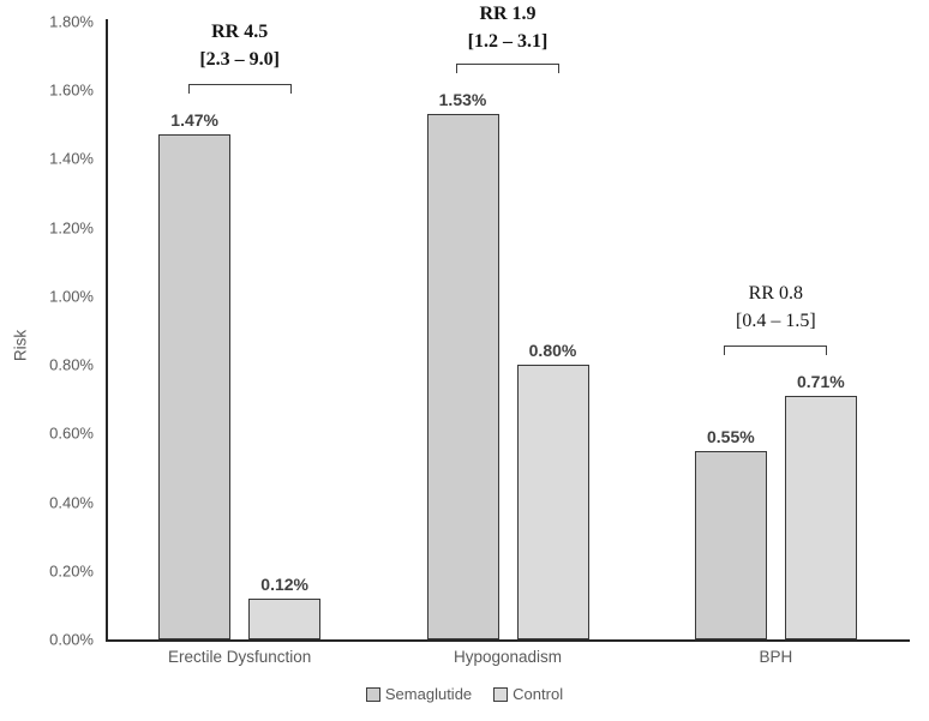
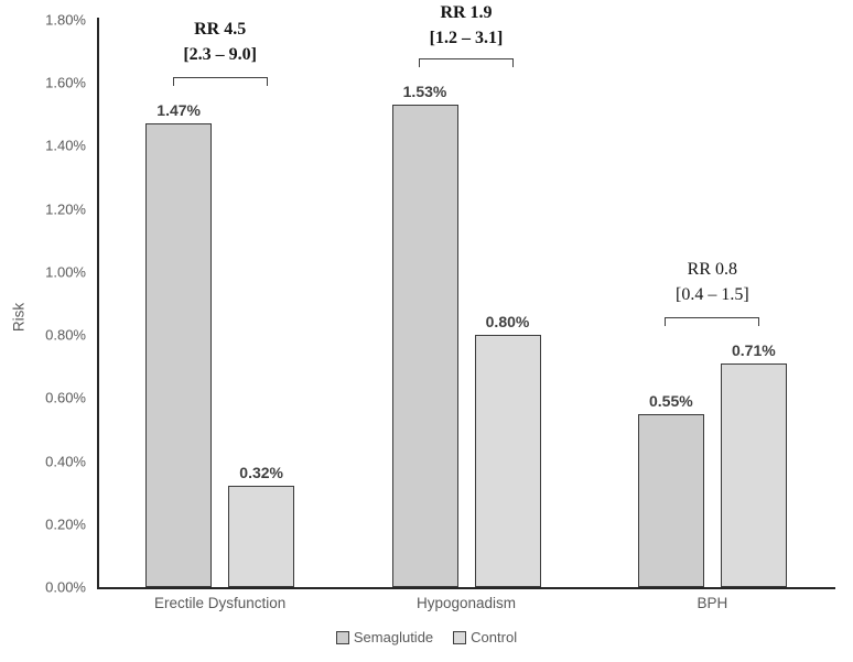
Control/Erectile Dysfunction: 0.12% -> 0.32%
